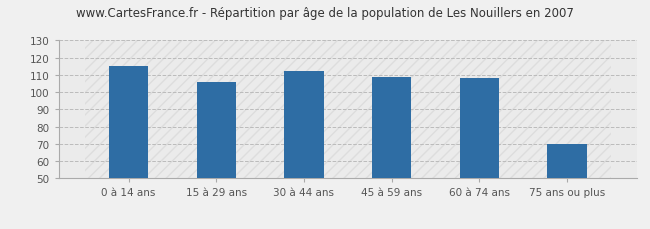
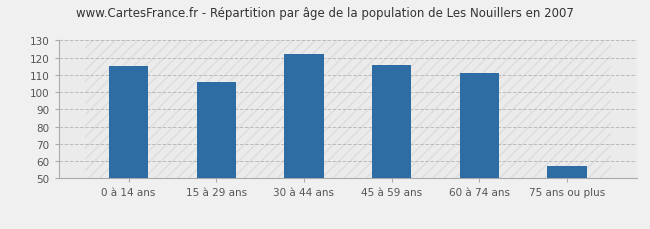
30 à 44 ans: 112 -> 122
45 à 59 ans: 109 -> 116
60 à 74 ans: 108 -> 111
75 ans ou plus: 70 -> 57
